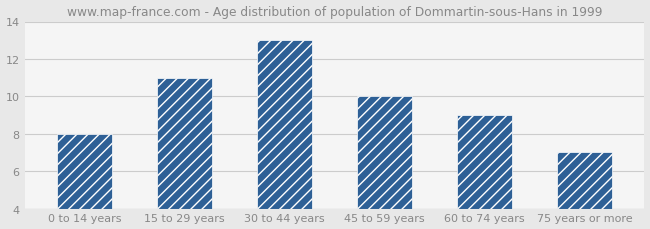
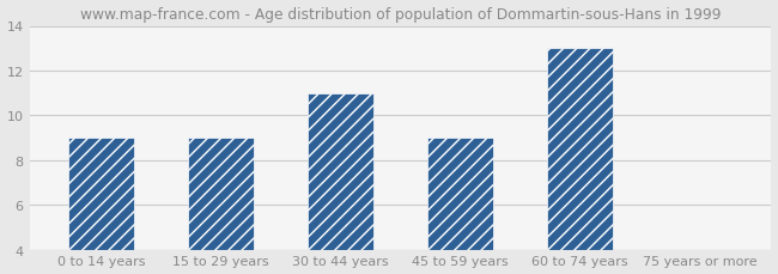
0 to 14 years: 8 -> 9
15 to 29 years: 11 -> 9
30 to 44 years: 13 -> 11
45 to 59 years: 10 -> 9
60 to 74 years: 9 -> 13
75 years or more: 7 -> 4
